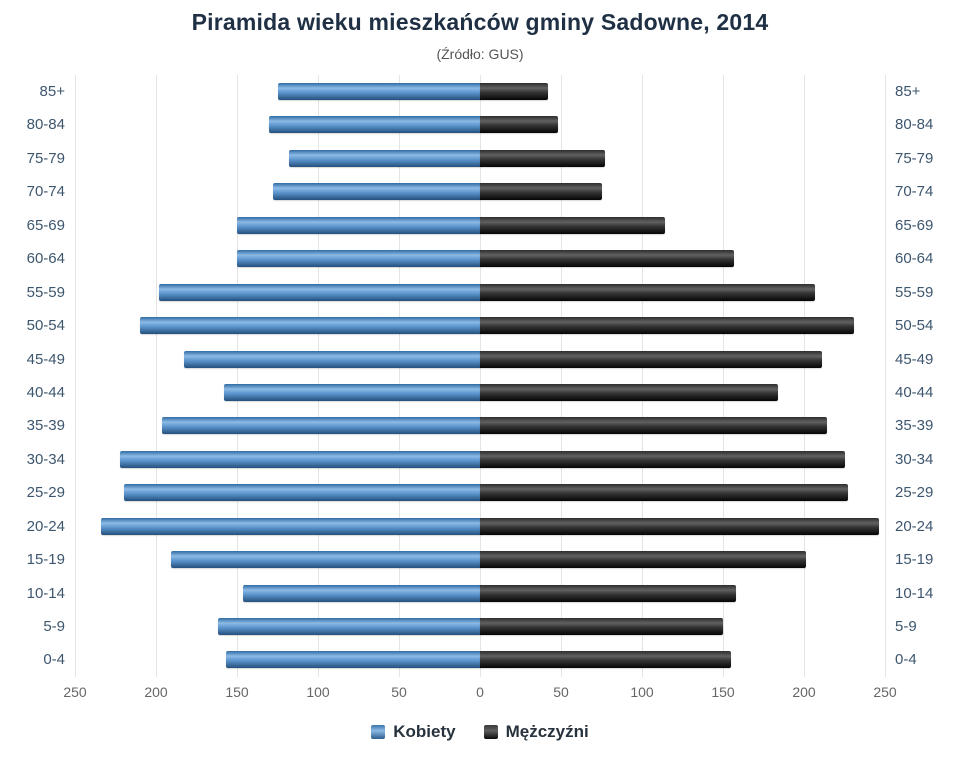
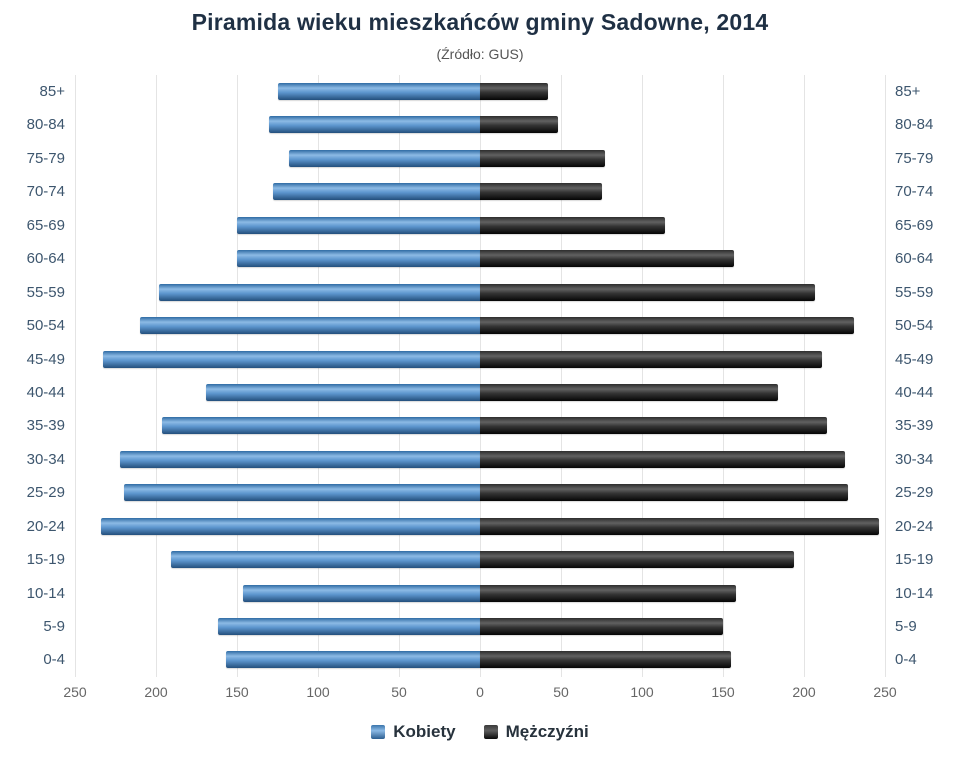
Kobiety/45-49: 183 -> 233
Kobiety/40-44: 158 -> 169
Mężczyźni/15-19: 201 -> 194
